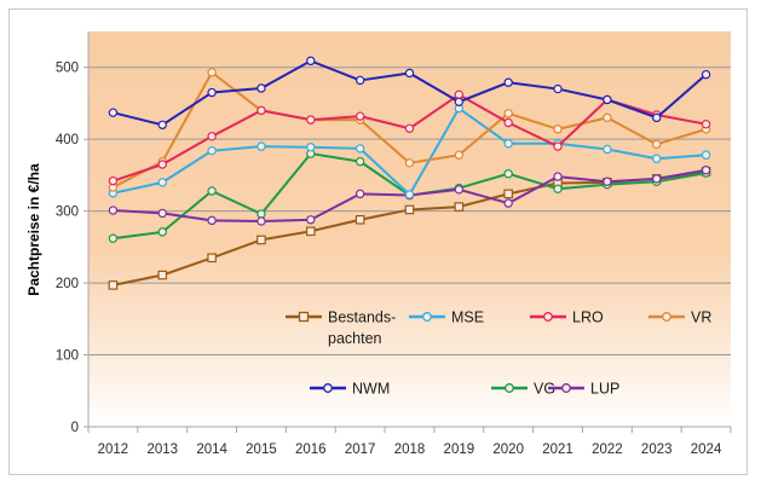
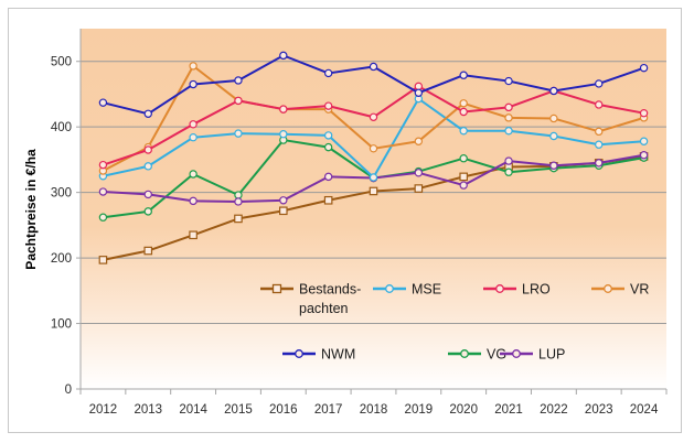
LRO/2021: 390 -> 430
VR/2022: 430 -> 410
NWM/2023: 430 -> 470
